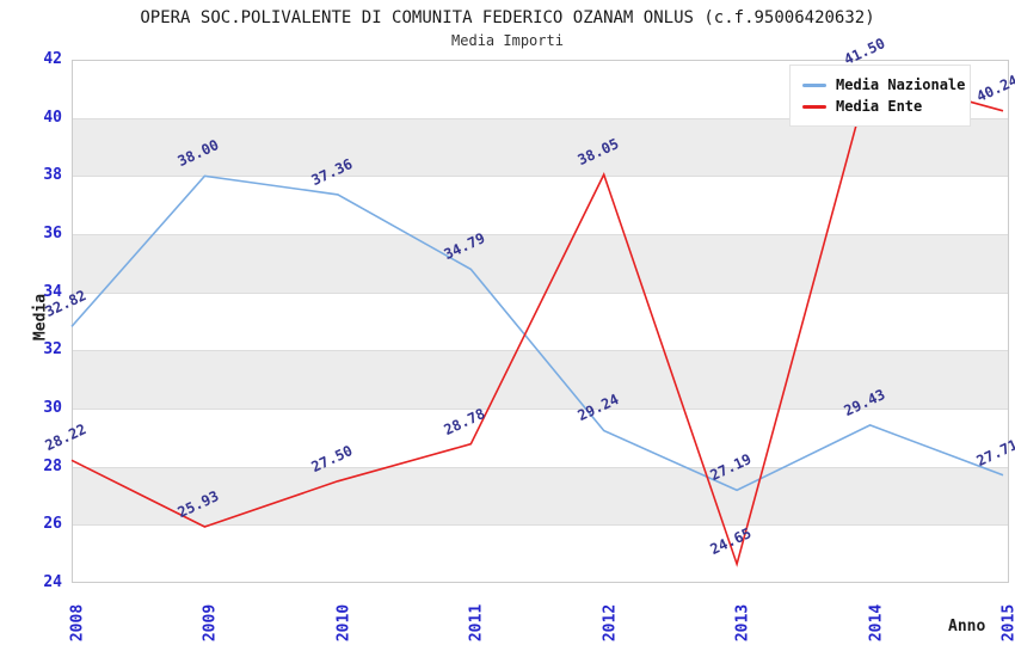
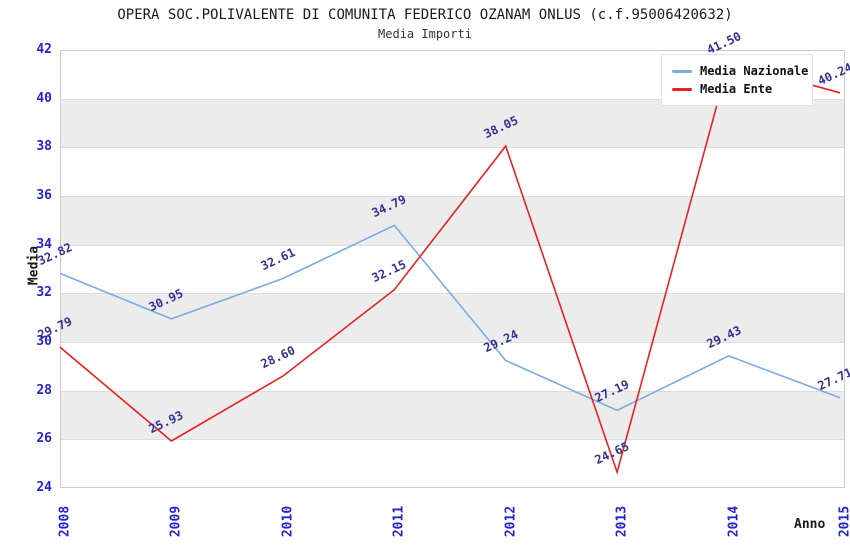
Media Ente/2008: 28.22 -> 29.79
Media Nazionale/2009: 38.00 -> 30.95
Media Nazionale/2010: 37.36 -> 32.61
Media Ente/2010: 27.50 -> 28.60
Media Ente/2011: 28.78 -> 32.15
